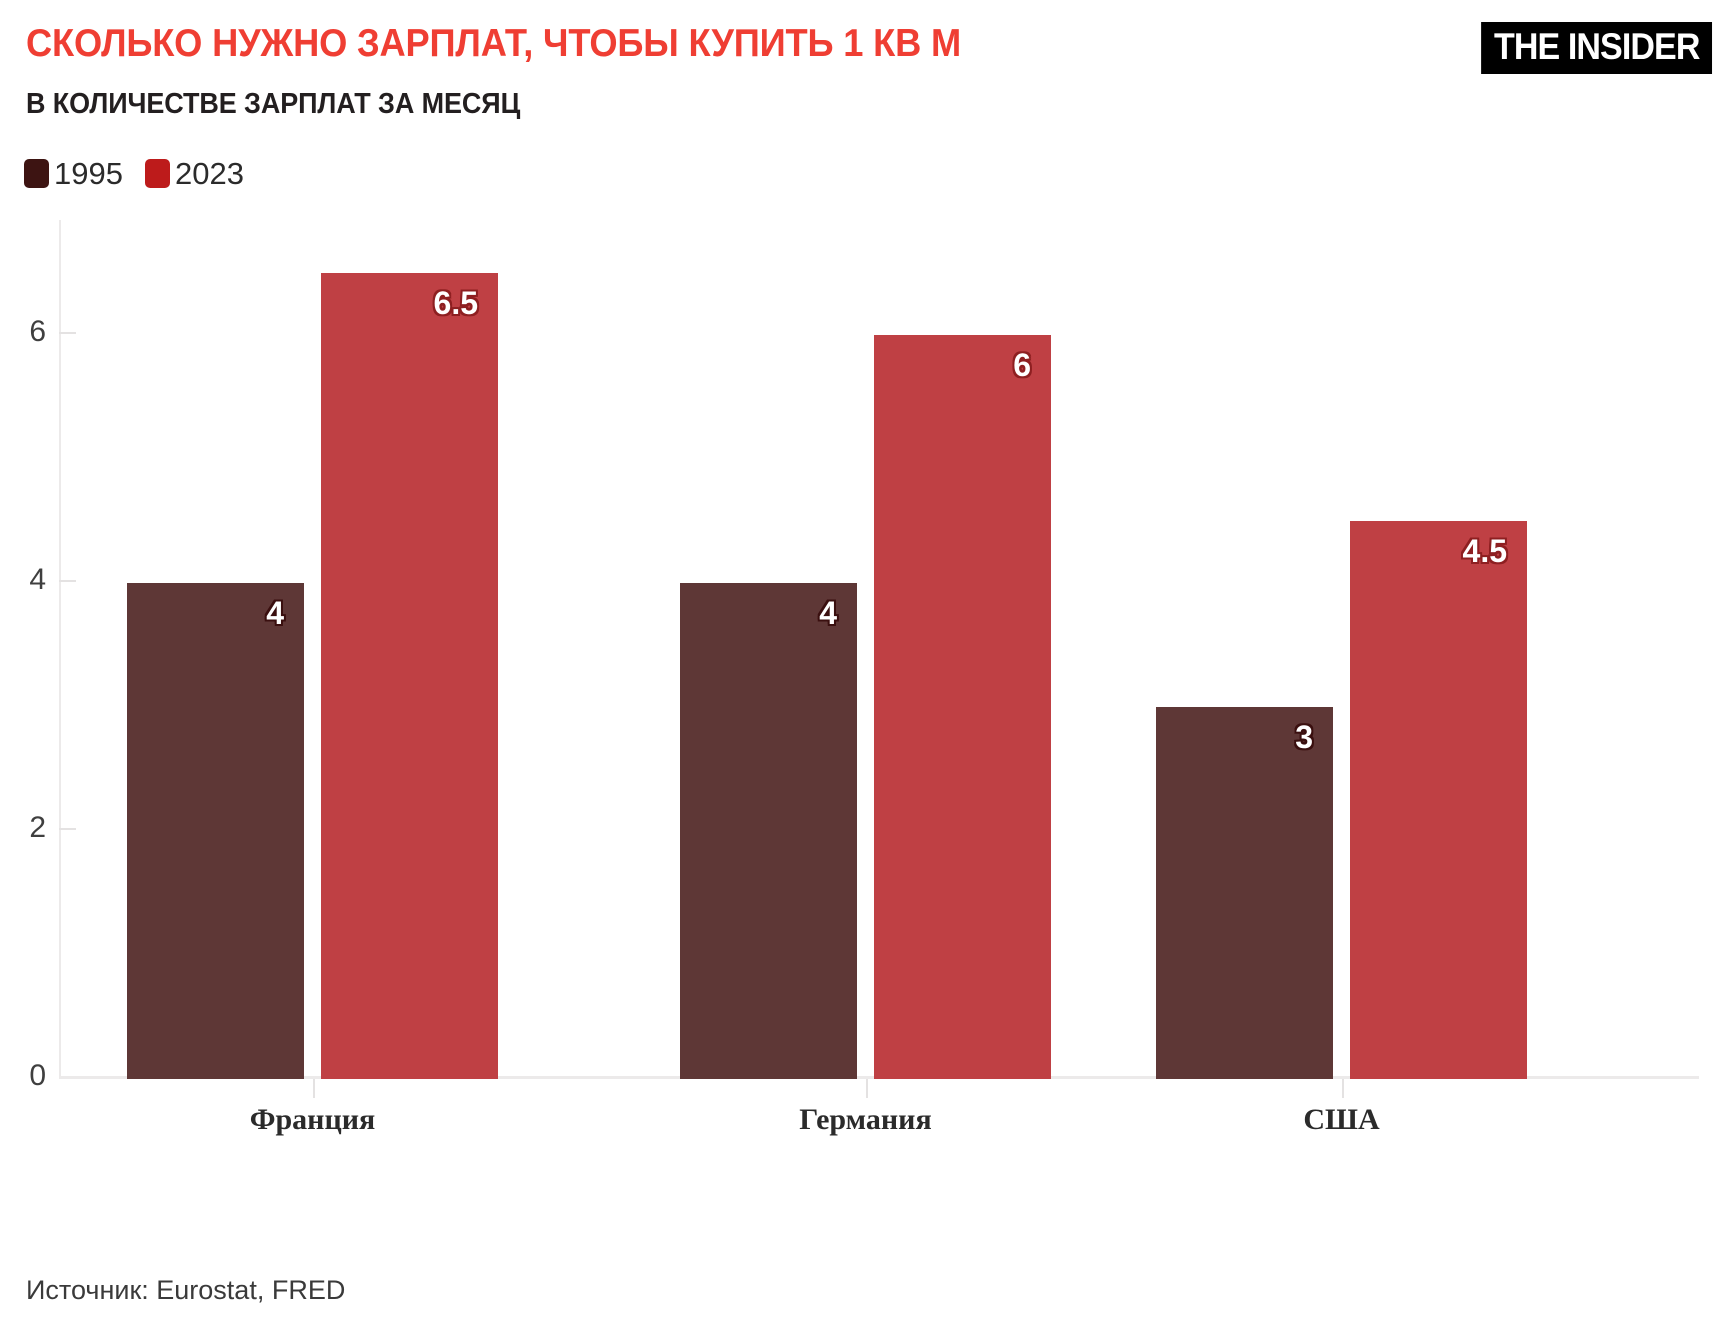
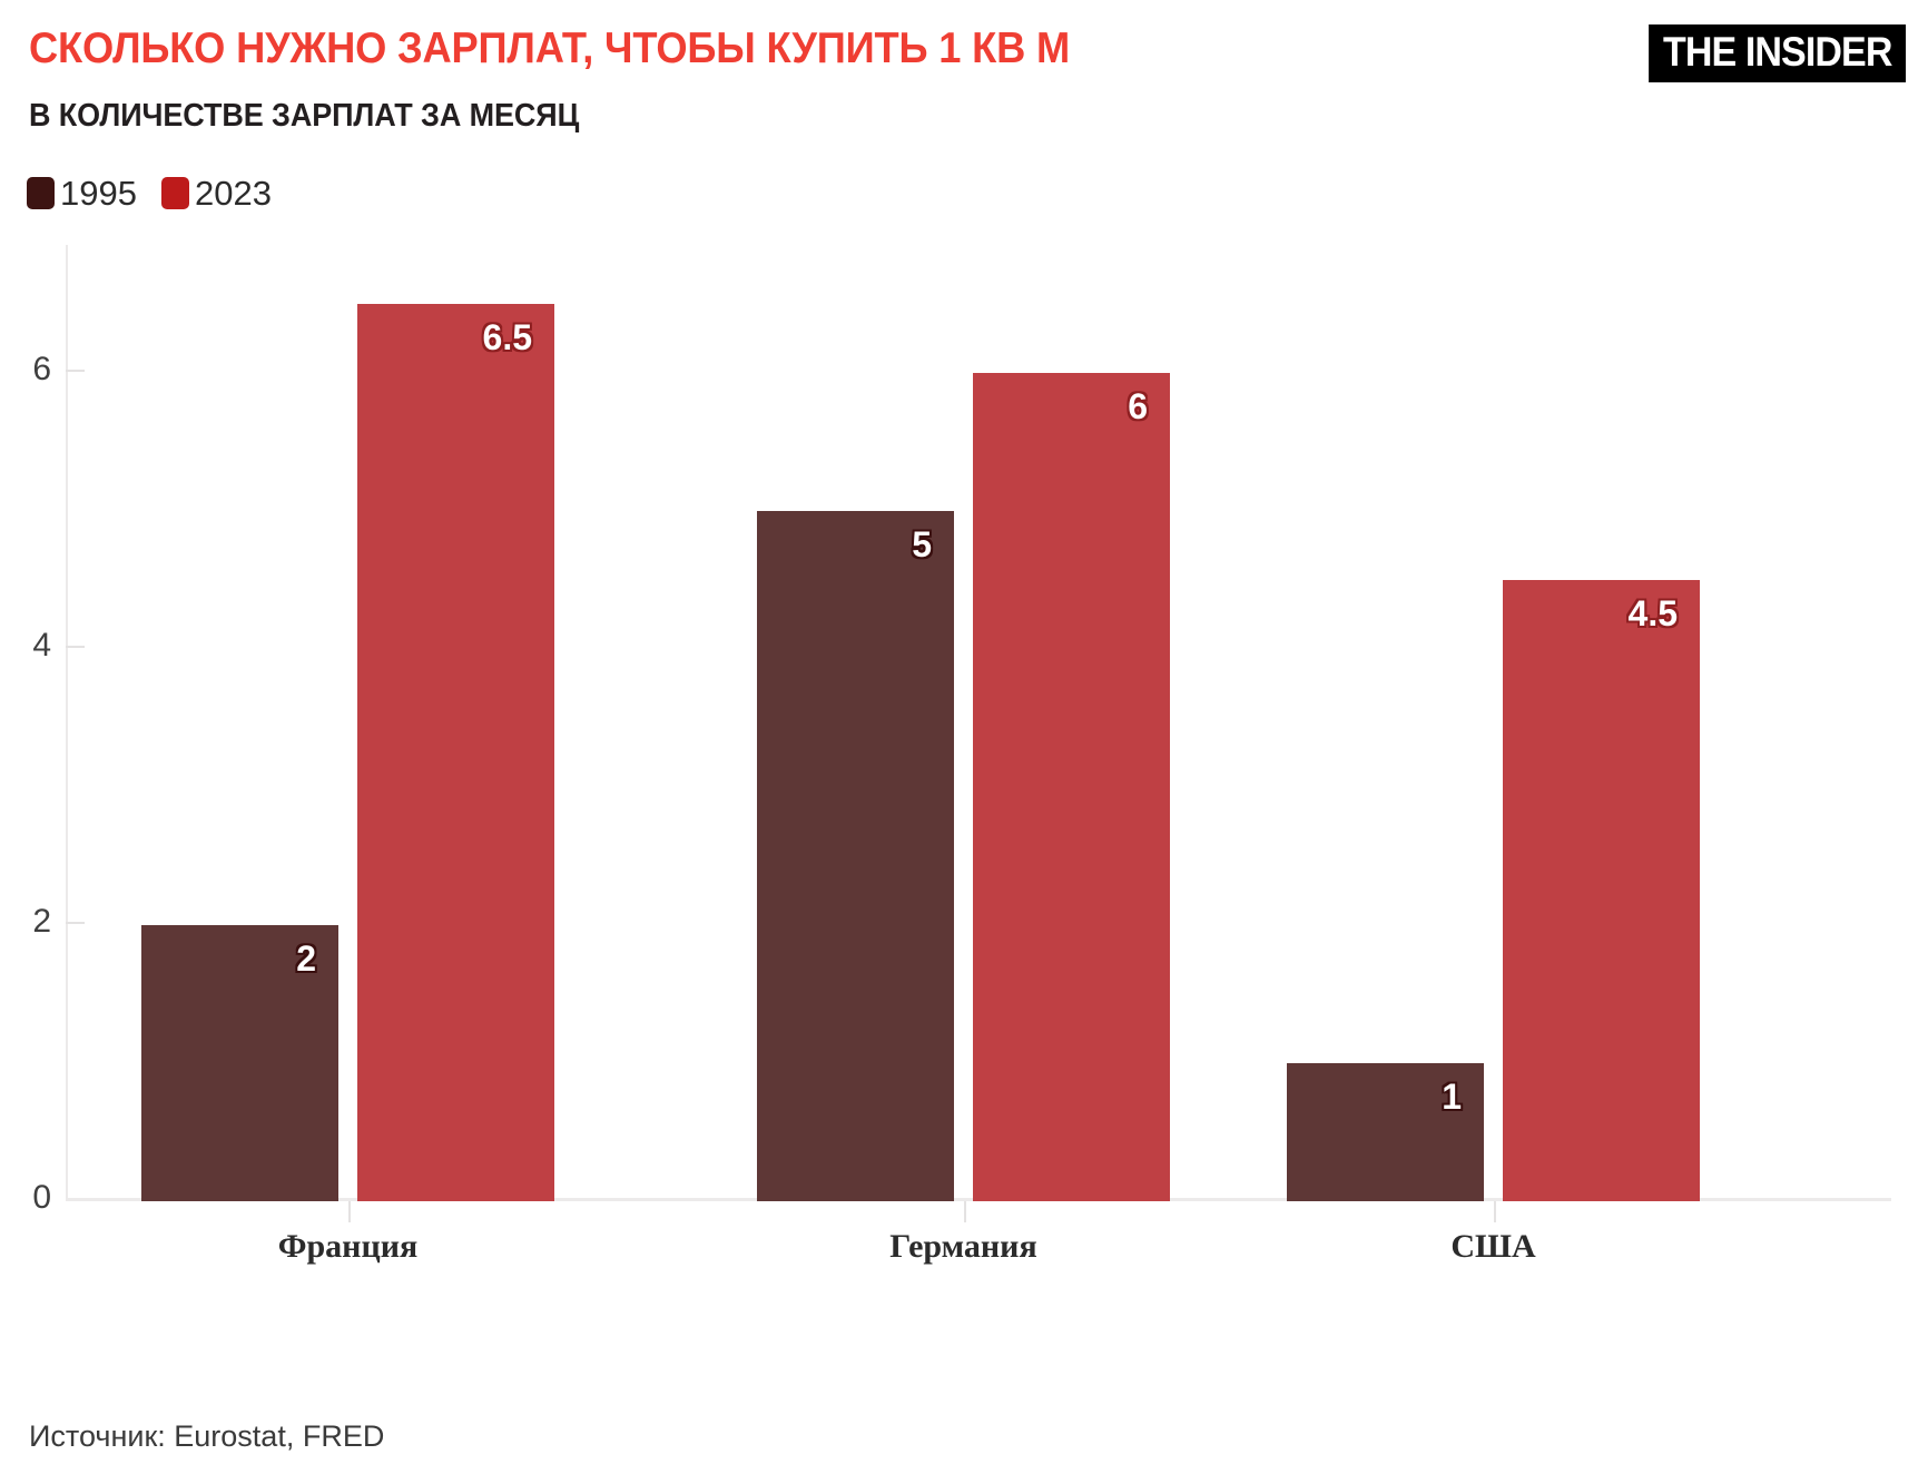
1995/Франция: 4 -> 2
1995/Германия: 4 -> 5
1995/США: 3 -> 1
